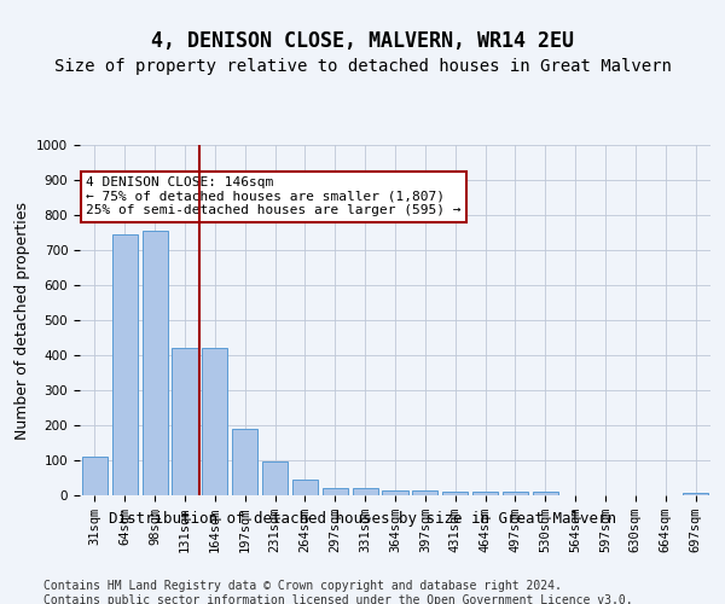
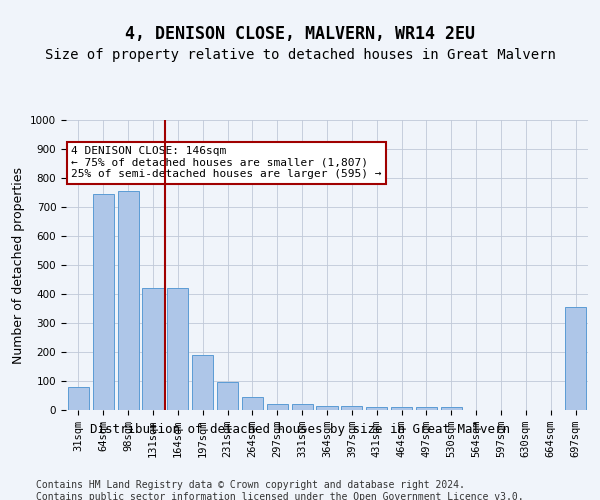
31sqm: 110 -> 80
697sqm: 8 -> 355
